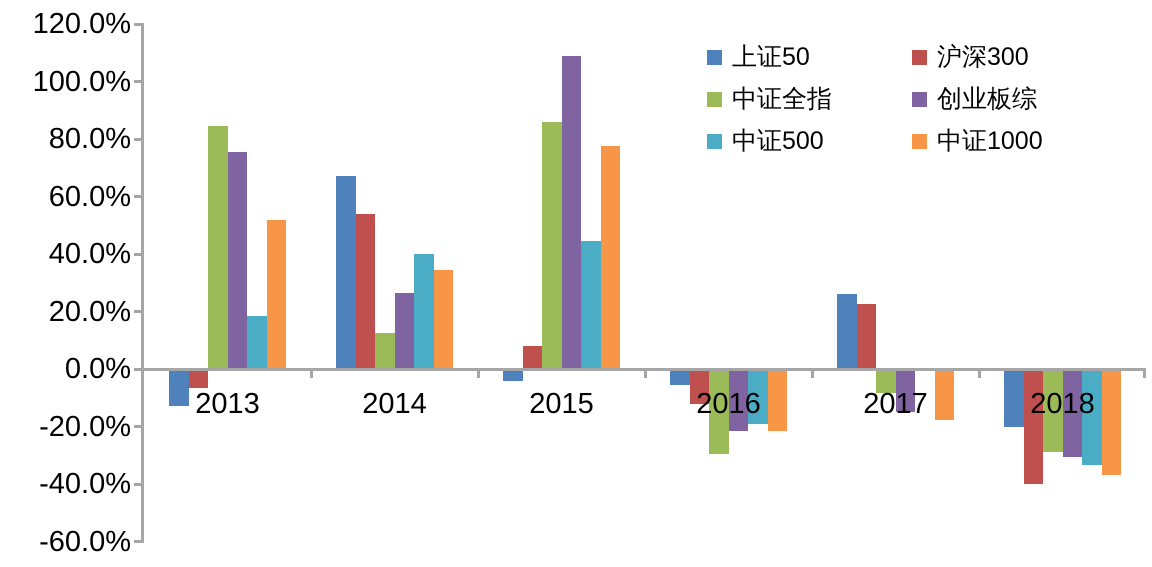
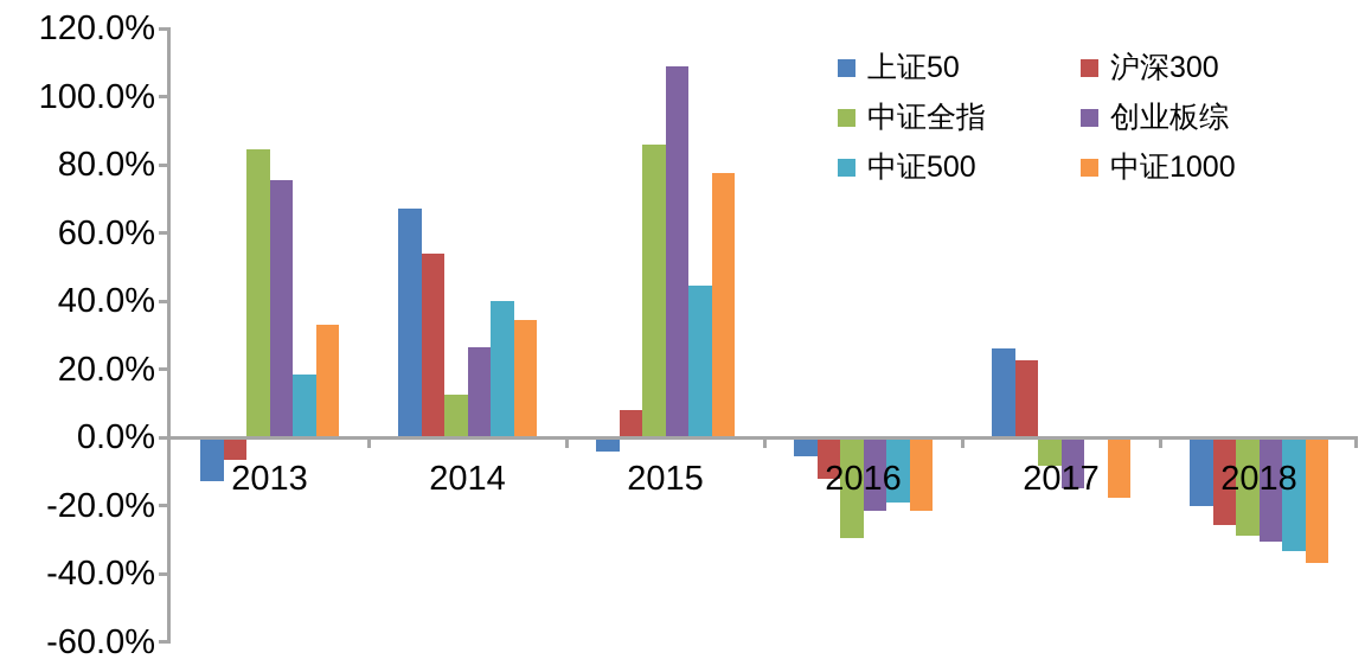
中证1000/2013: 52% -> 33%
沪深300/2018: -40% -> -26%
